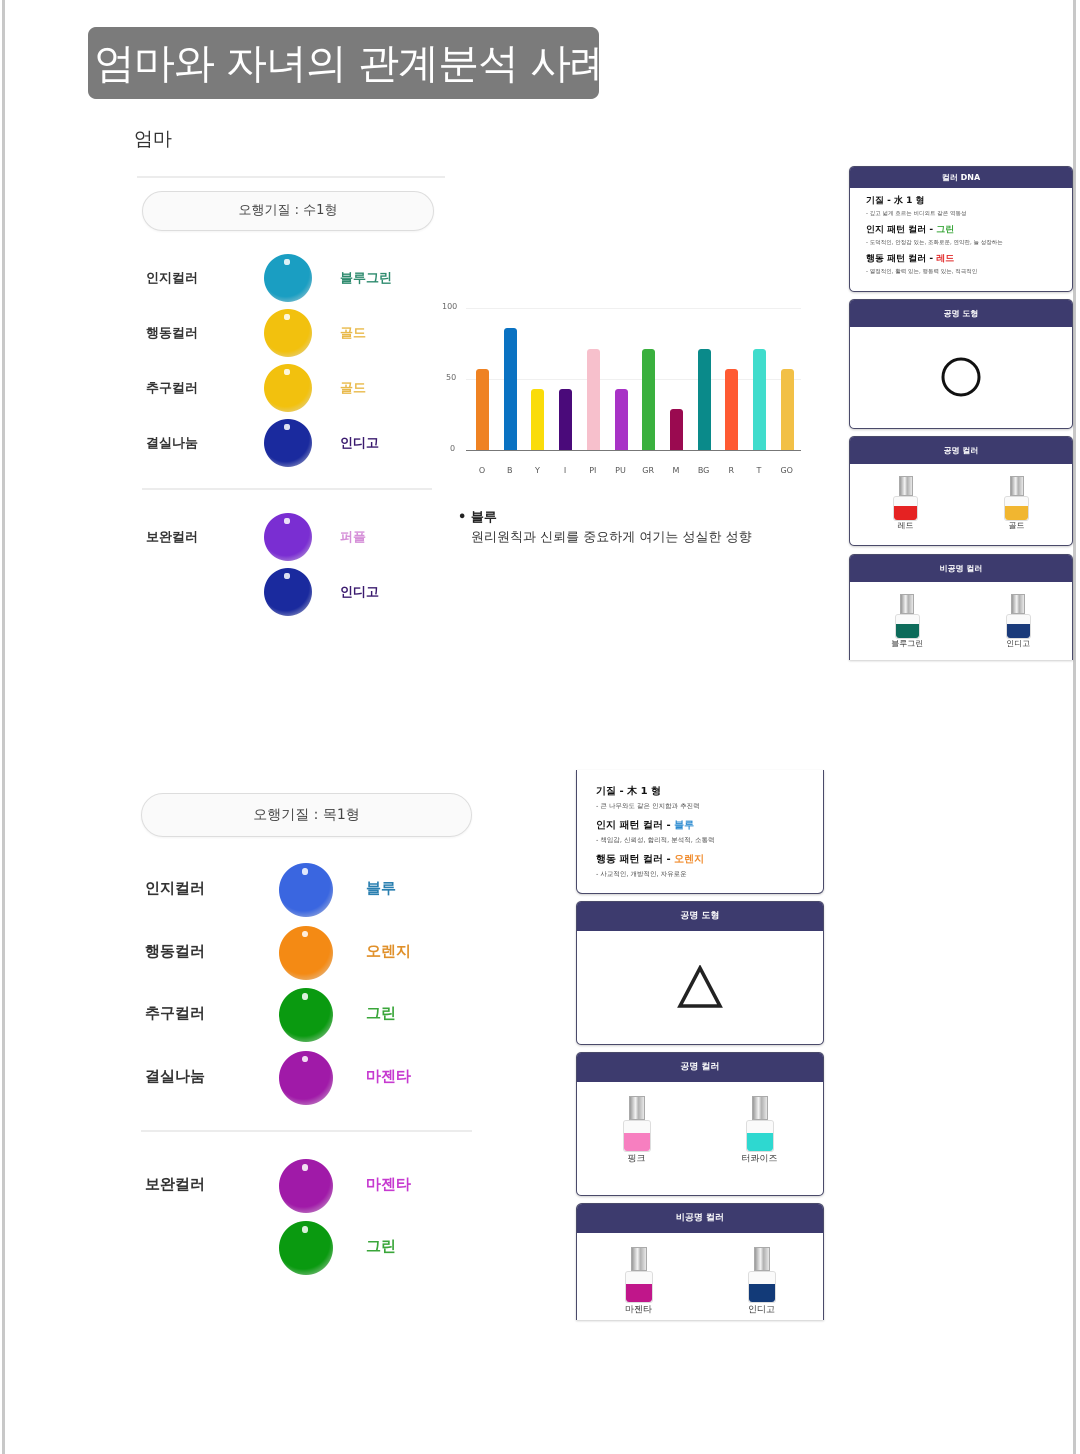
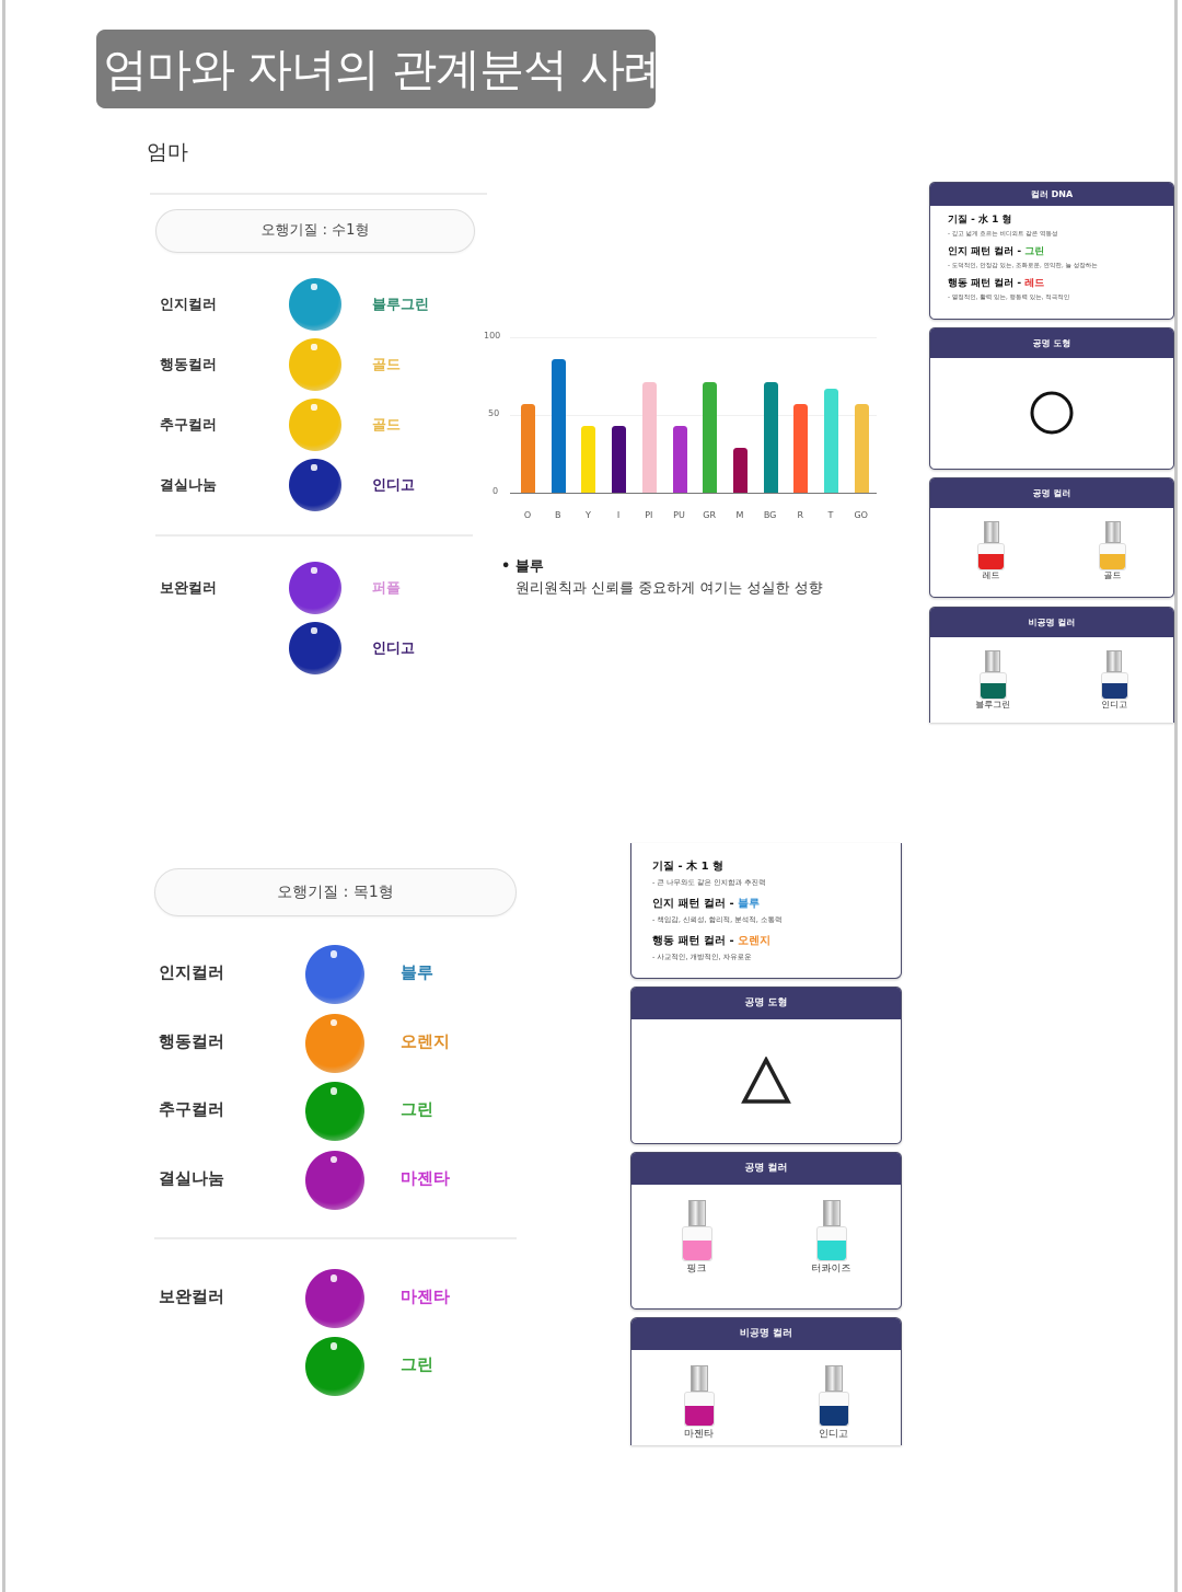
T: 71 -> 67
